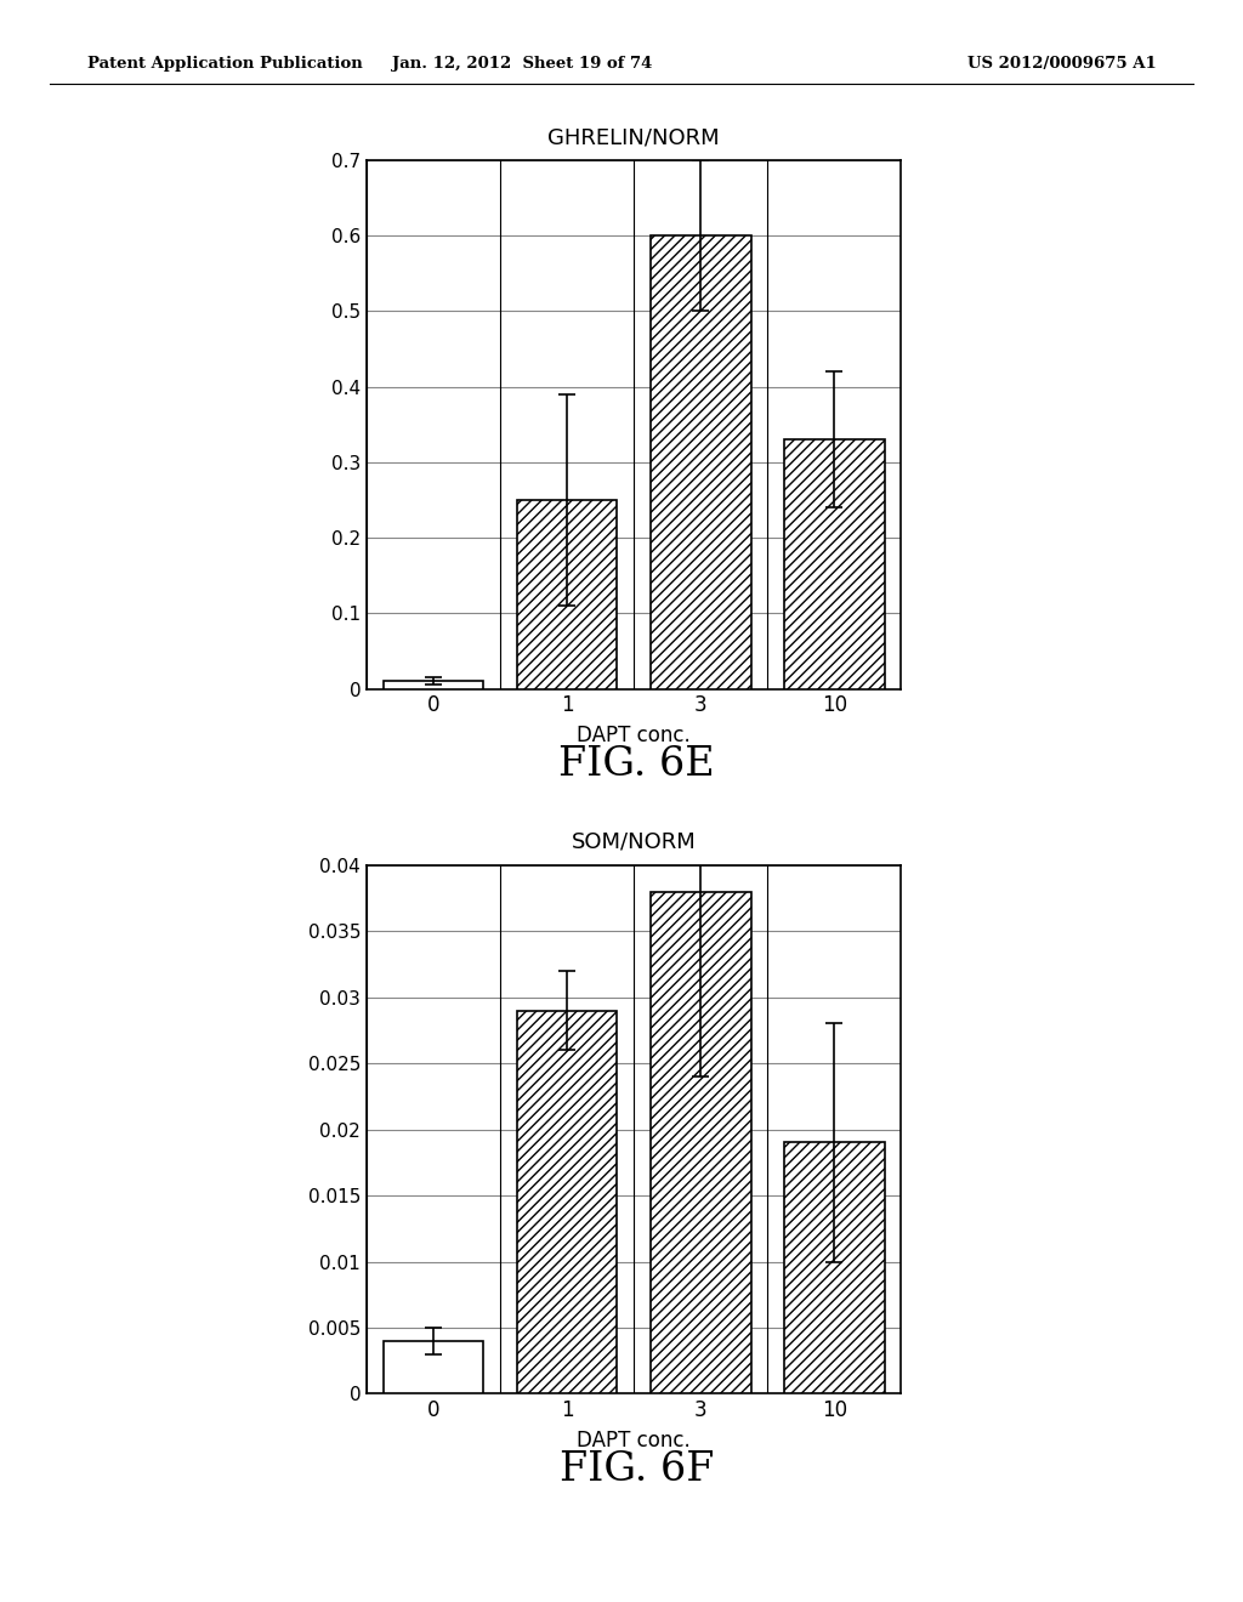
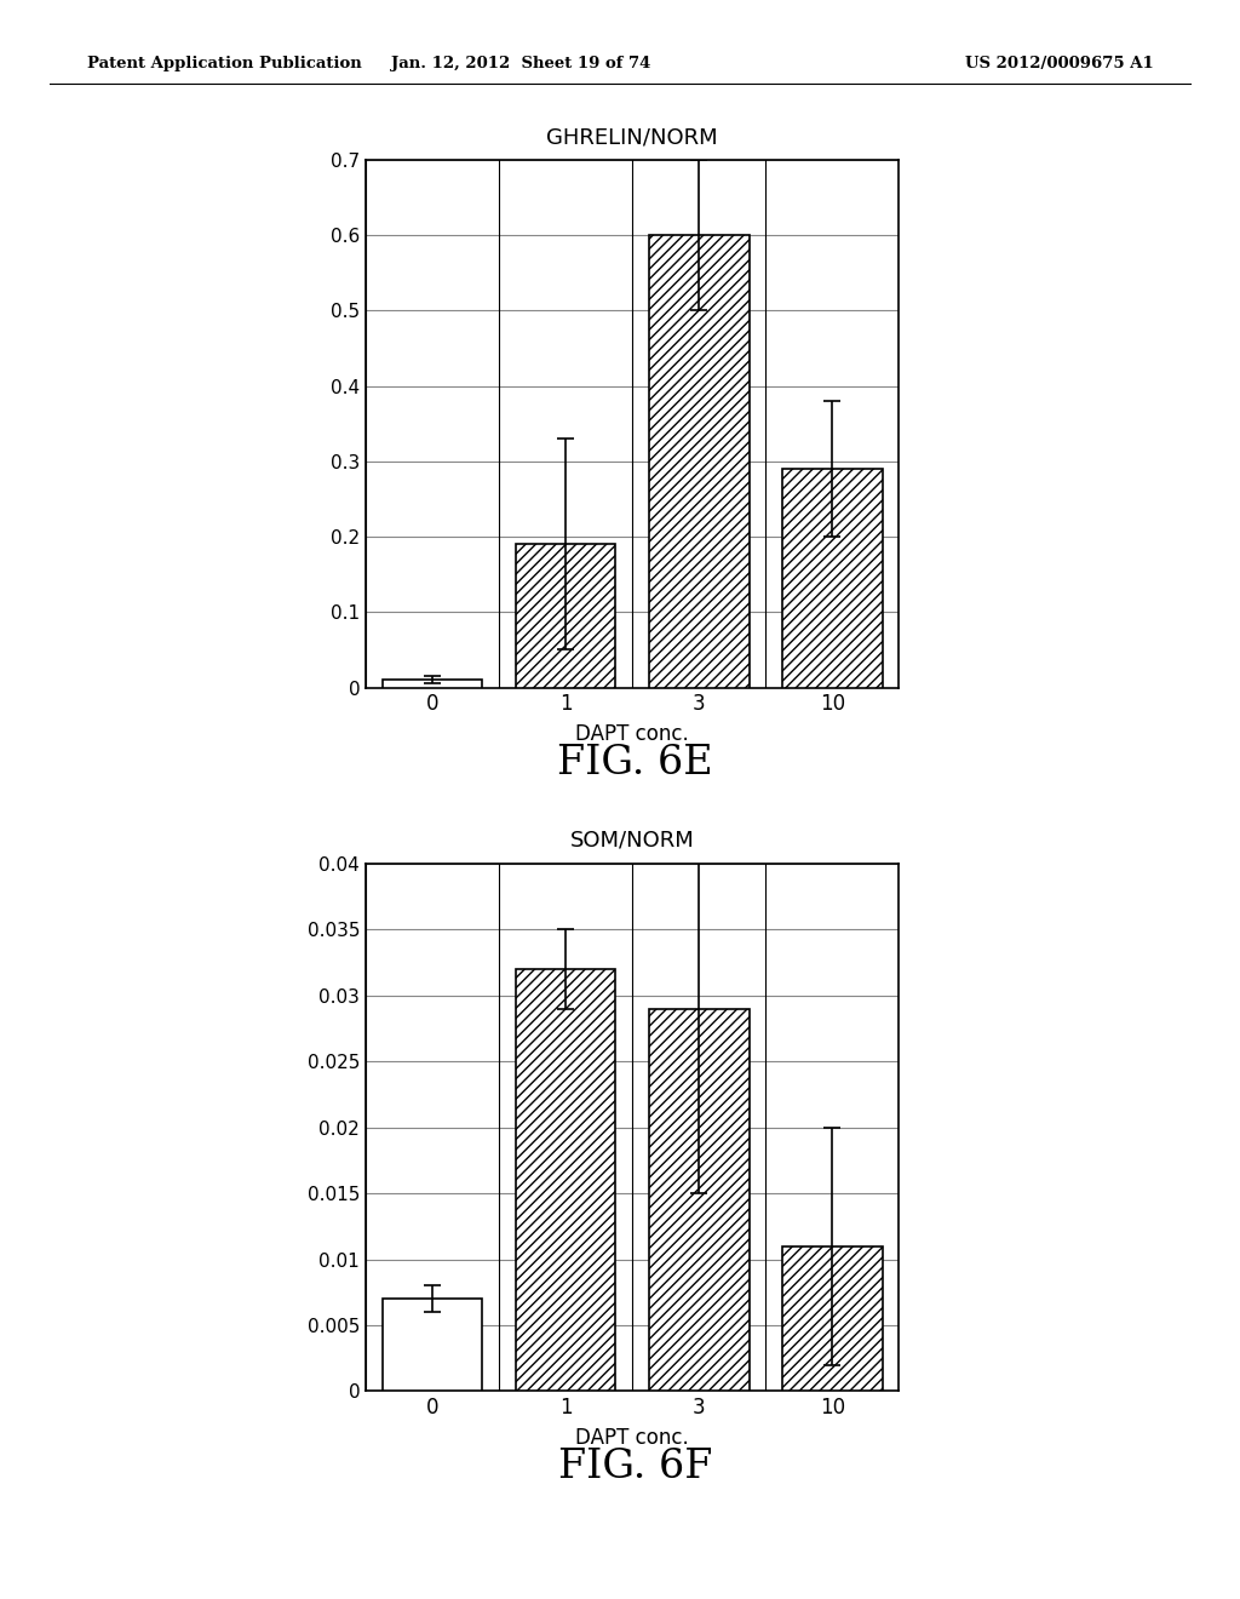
GHRELIN/NORM/1: 0.25 -> 0.19
GHRELIN/NORM/10: 0.33 -> 0.29
SOM/NORM/0: 0.004 -> 0.007
SOM/NORM/1: 0.029 -> 0.032
SOM/NORM/3: 0.038 -> 0.029
SOM/NORM/10: 0.019 -> 0.011
